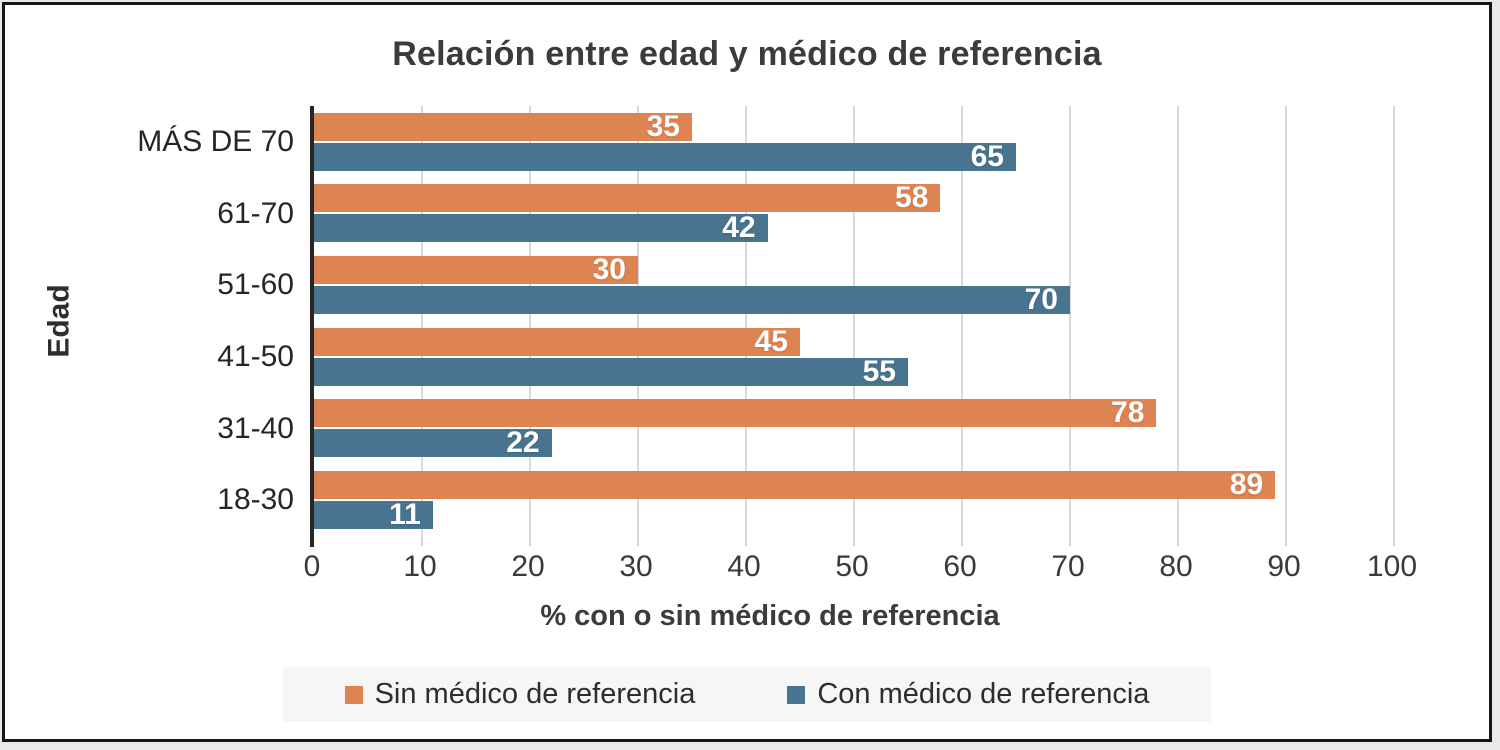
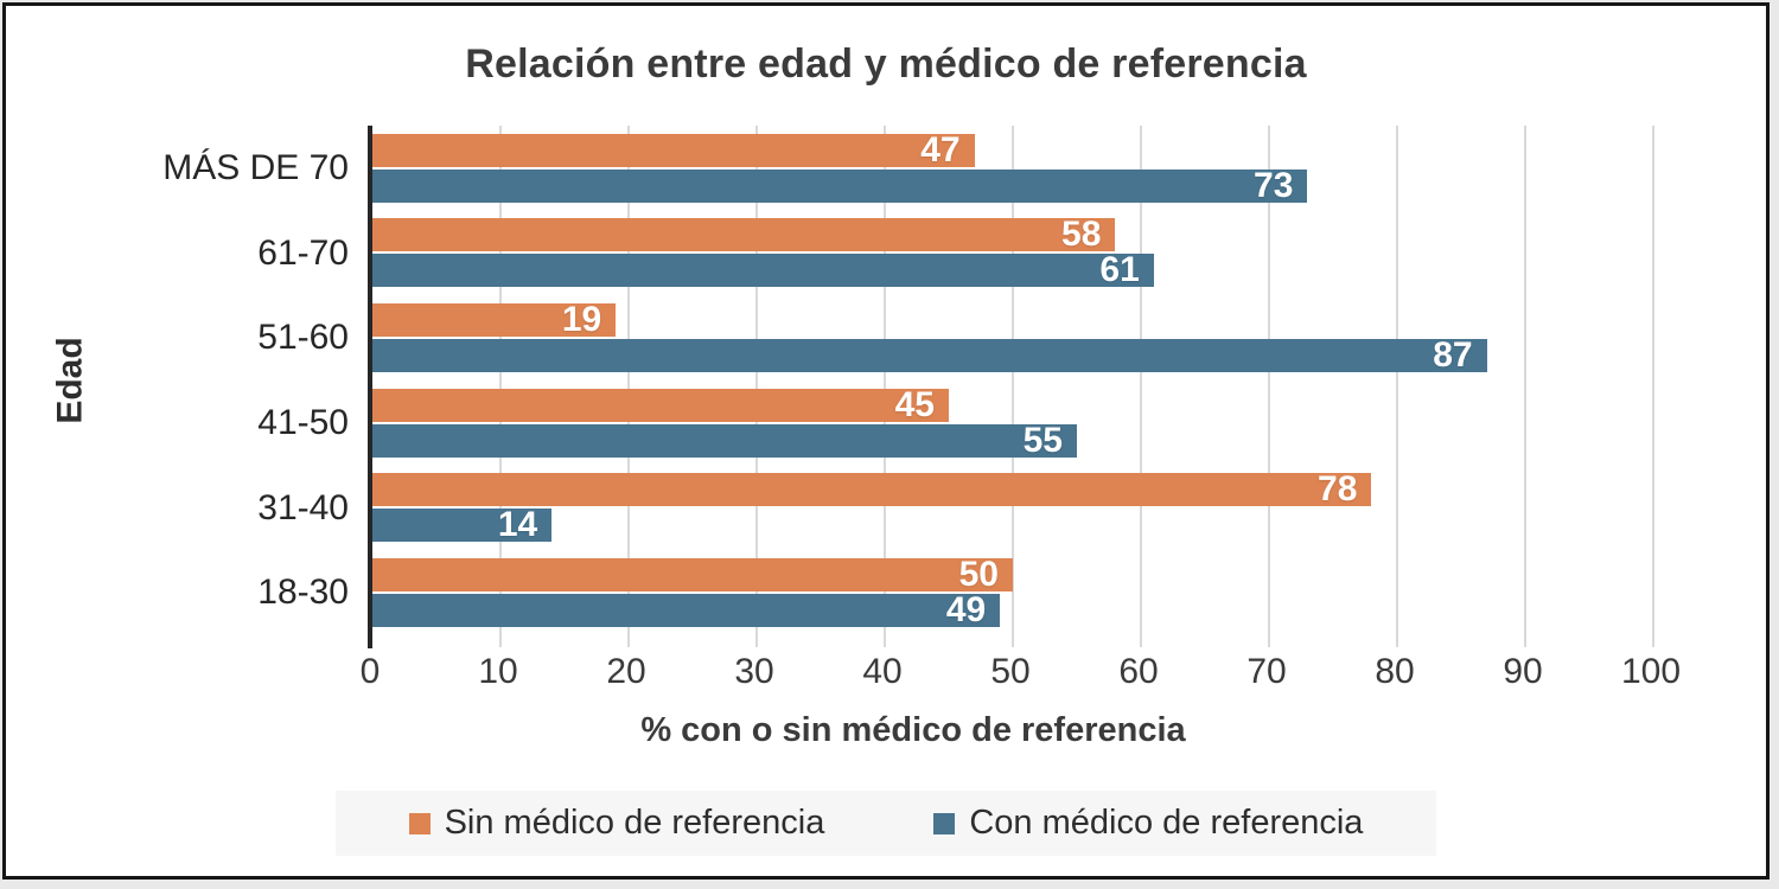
Sin médico de referencia/MÁS DE 70: 35 -> 47
Con médico de referencia/MÁS DE 70: 65 -> 73
Con médico de referencia/61-70: 42 -> 61
Sin médico de referencia/51-60: 30 -> 19
Con médico de referencia/51-60: 70 -> 87
Con médico de referencia/31-40: 22 -> 14
Sin médico de referencia/18-30: 89 -> 50
Con médico de referencia/18-30: 11 -> 49
